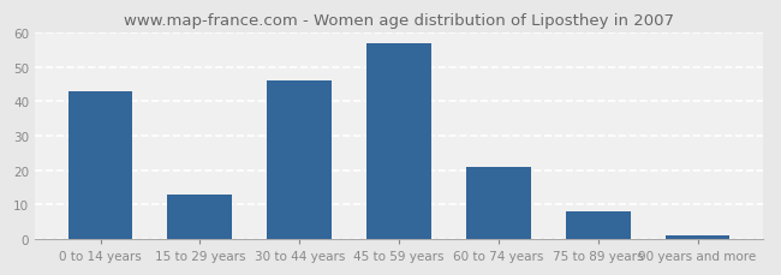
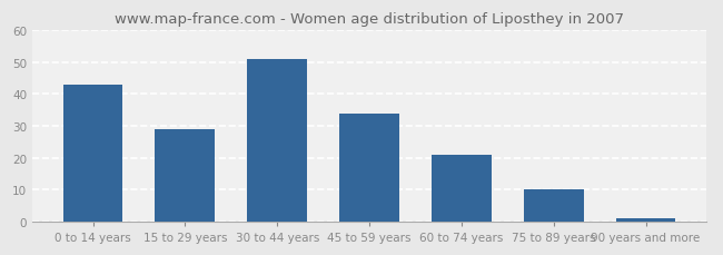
15 to 29 years: 13 -> 29
30 to 44 years: 46 -> 51
45 to 59 years: 57 -> 34
75 to 89 years: 8 -> 10
